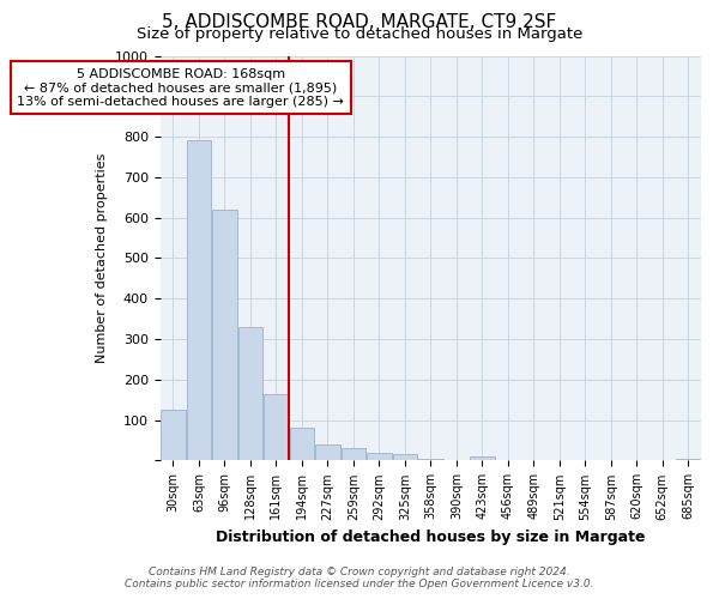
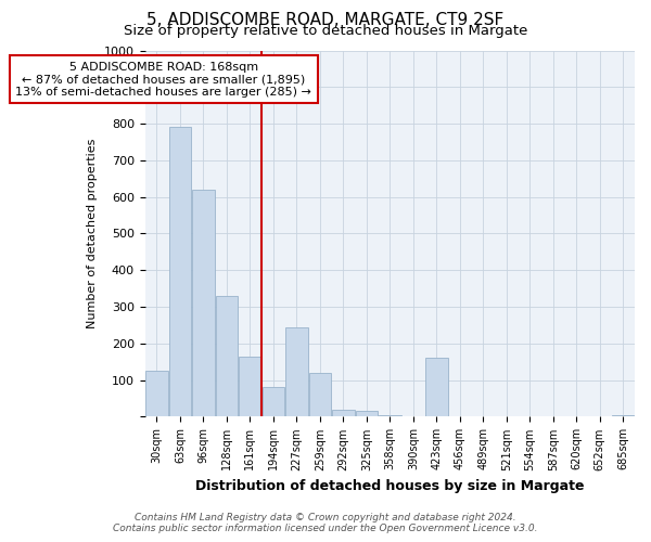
227sqm: 40 -> 245
259sqm: 30 -> 120
423sqm: 10 -> 160
